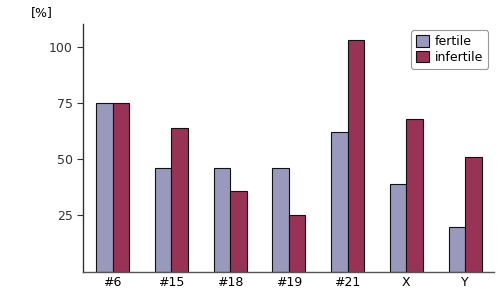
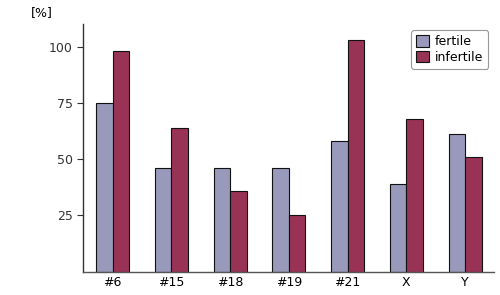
infertile/#6: 75 -> 98
fertile/#21: 62 -> 58
fertile/Y: 20 -> 61
